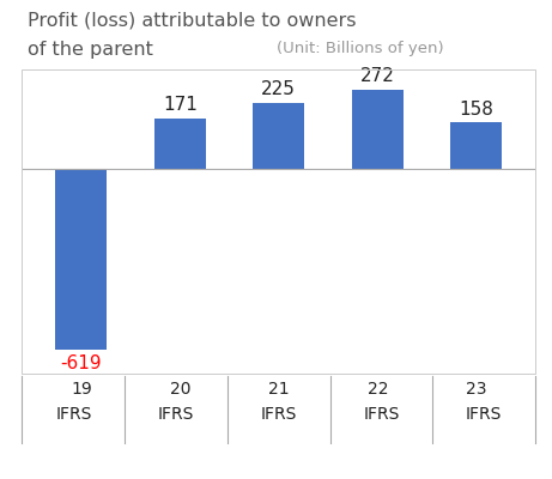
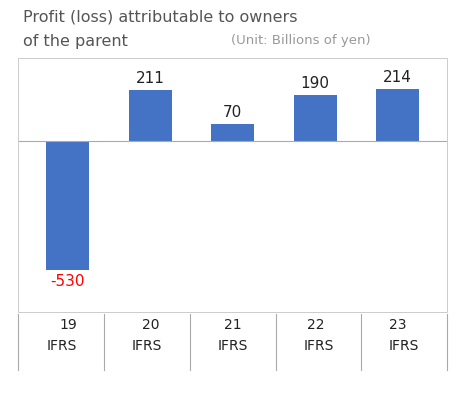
19: -619 -> -530
20: 171 -> 211
21: 225 -> 70
22: 272 -> 190
23: 158 -> 214
